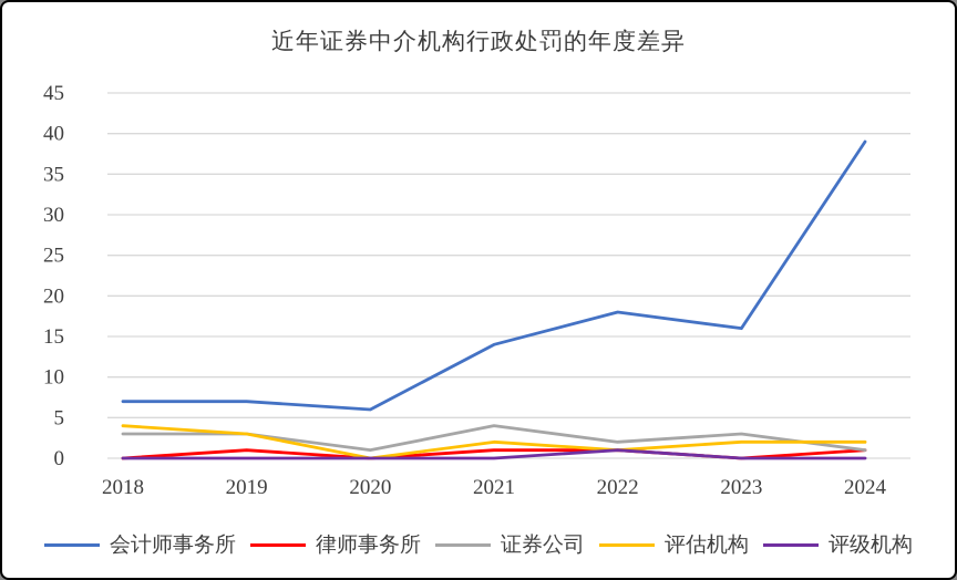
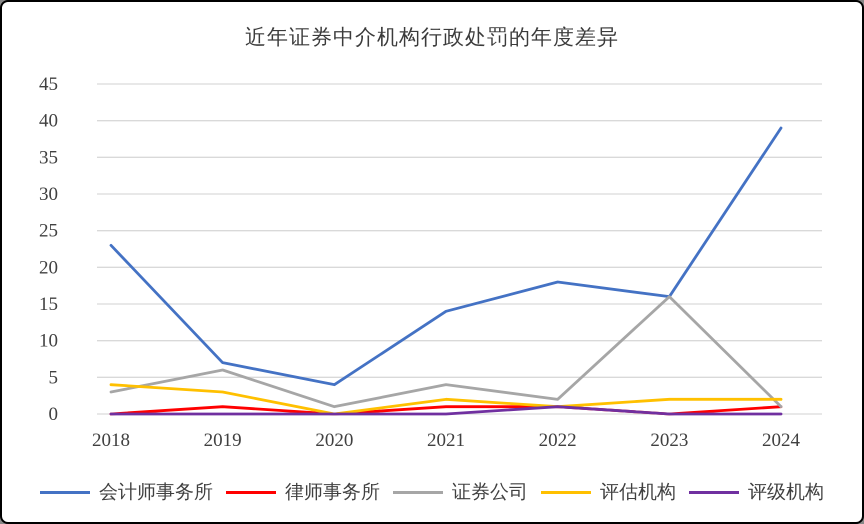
会计师事务所/2018: 7 -> 23
证券公司/2019: 3 -> 6
会计师事务所/2020: 6 -> 4
证券公司/2023: 3 -> 16
